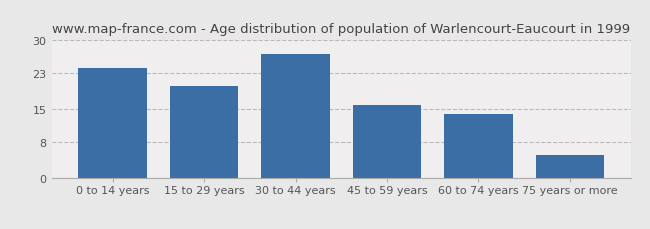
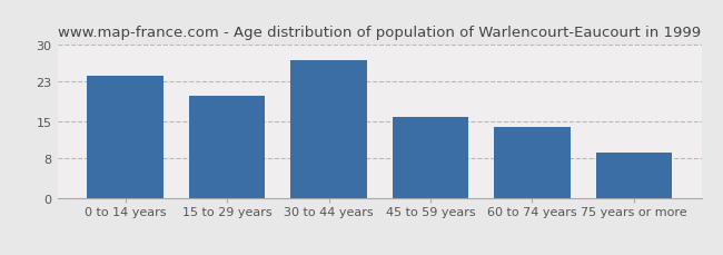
75 years or more: 5 -> 9
